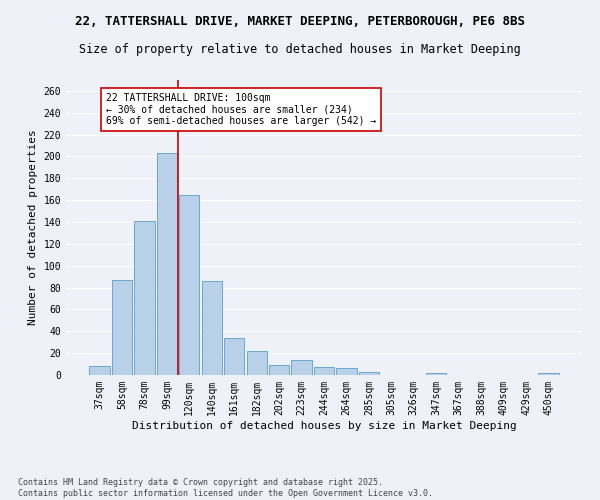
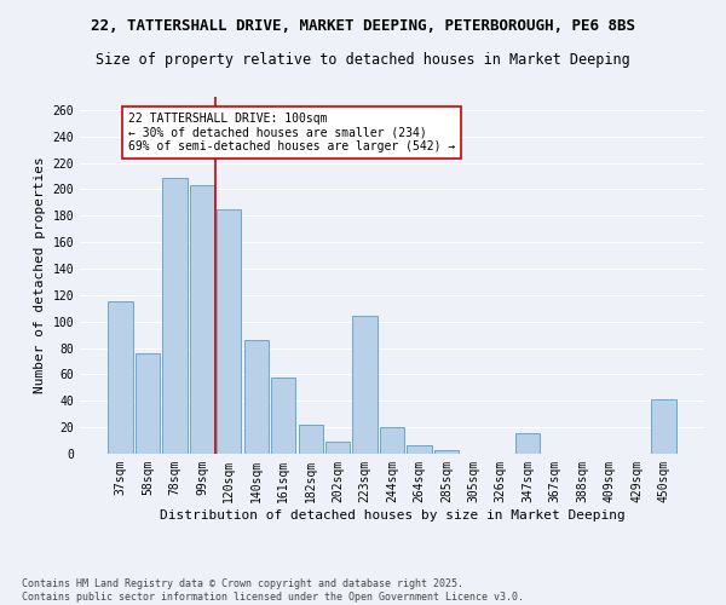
37sqm: 8 -> 115
58sqm: 87 -> 76
78sqm: 141 -> 209
120sqm: 165 -> 185
161sqm: 34 -> 58
223sqm: 14 -> 104
244sqm: 7 -> 20
347sqm: 2 -> 16
450sqm: 2 -> 41
